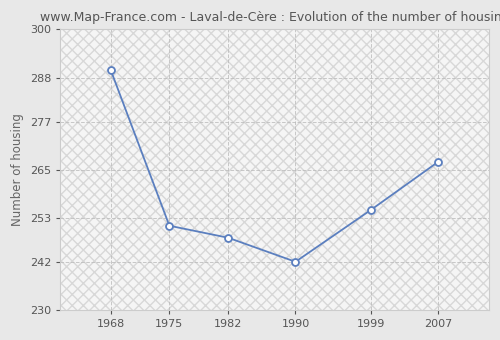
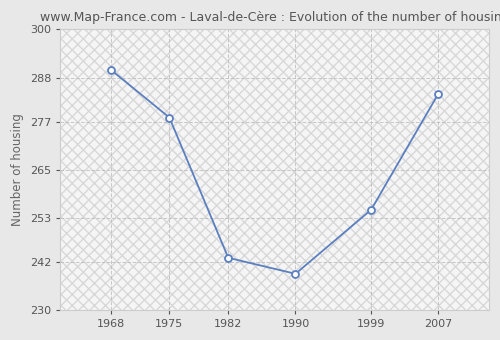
1975: 251 -> 278
1982: 248 -> 243
1990: 242 -> 239
2007: 267 -> 284
